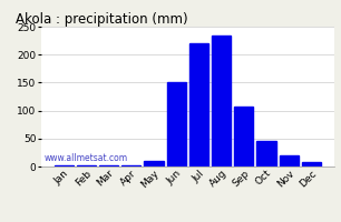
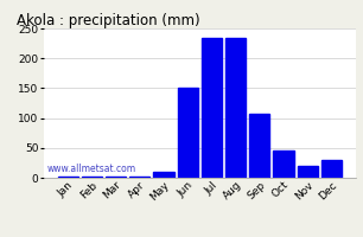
Jul: 220 -> 234
Dec: 8 -> 30
